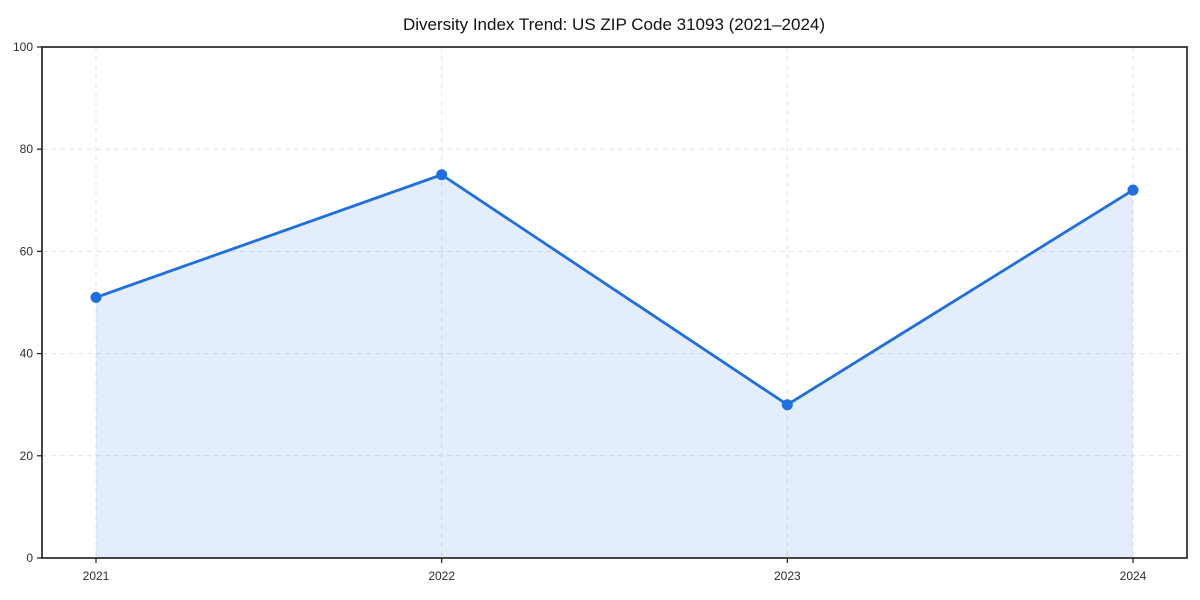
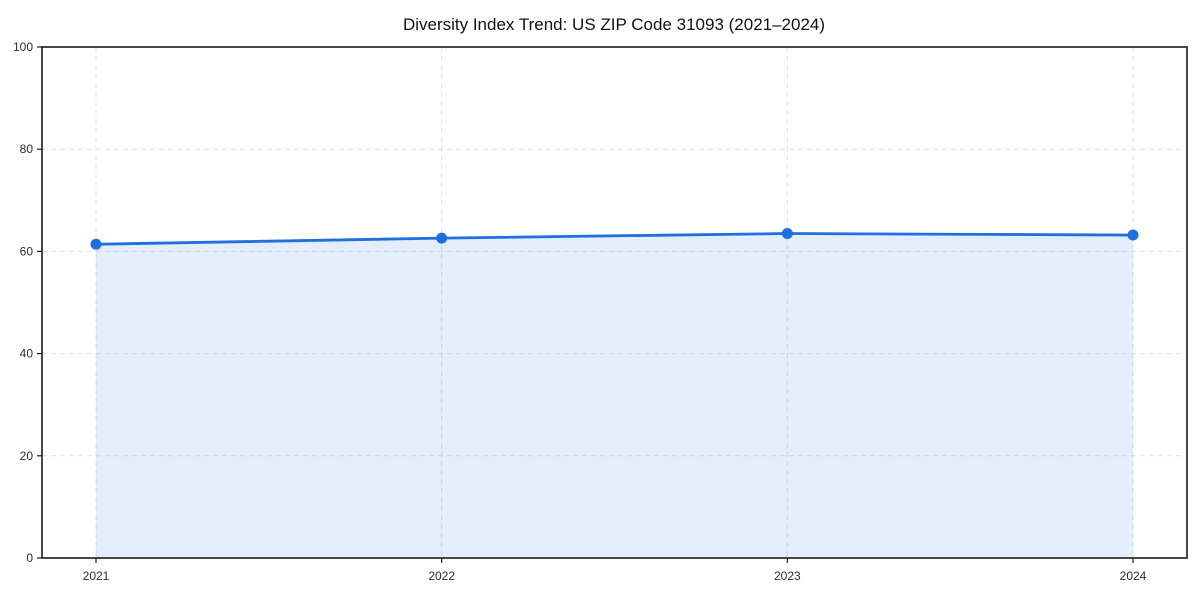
2021: 51 -> 61
2022: 75 -> 63
2023: 30 -> 64
2024: 72 -> 63
